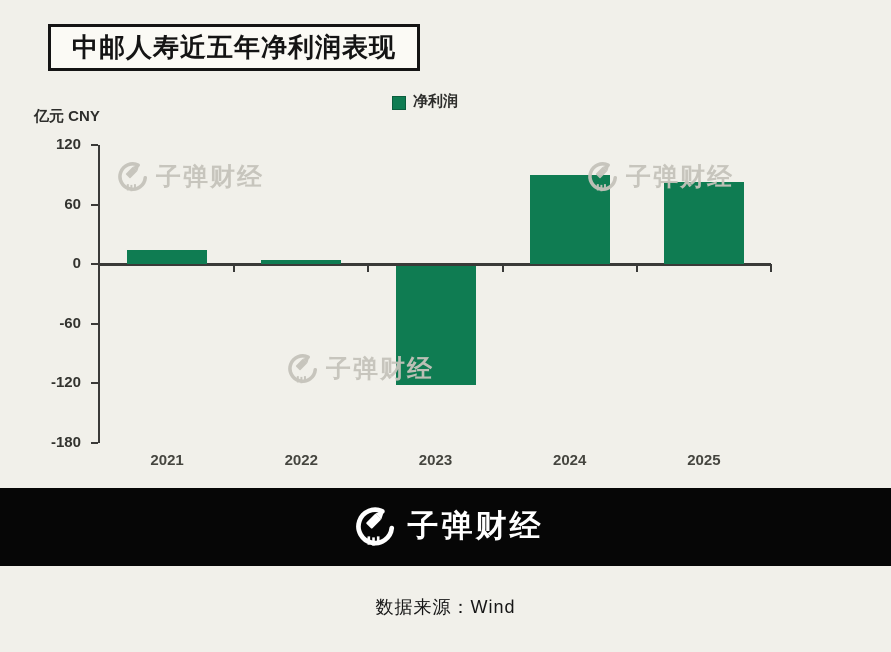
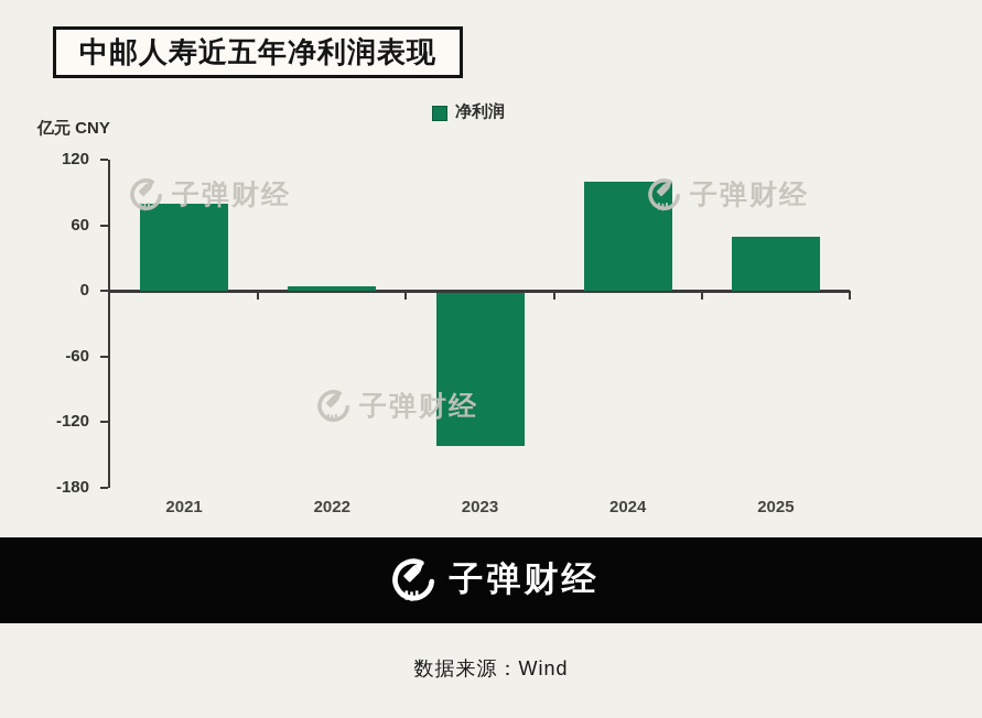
2021: 10 -> 80
2023: -120 -> -140
2024: 90 -> 100
2025: 80 -> 50
